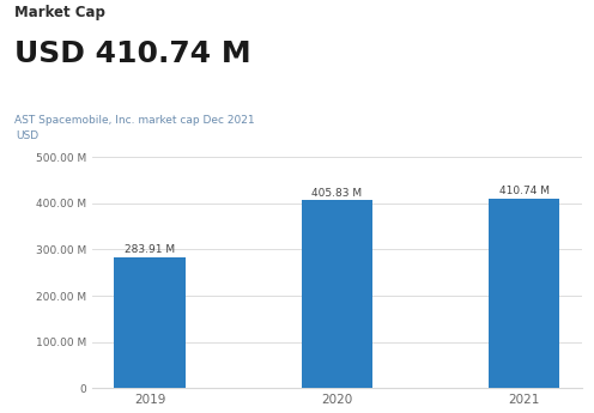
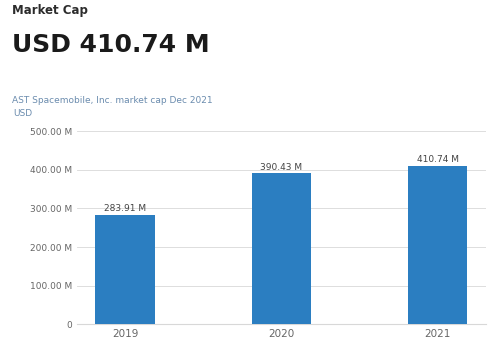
2020: 405.83 -> 390.43
